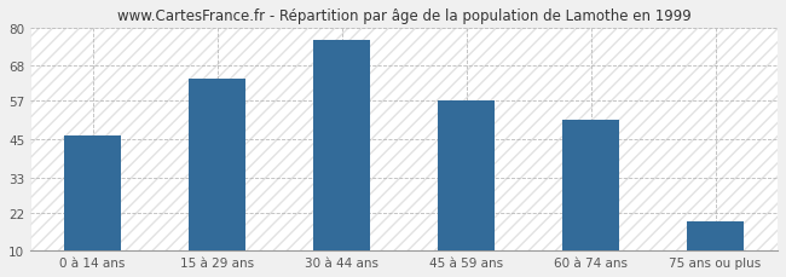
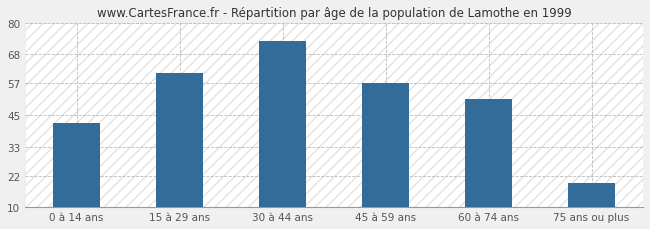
0 à 14 ans: 46 -> 42
15 à 29 ans: 64 -> 61
30 à 44 ans: 76 -> 73
